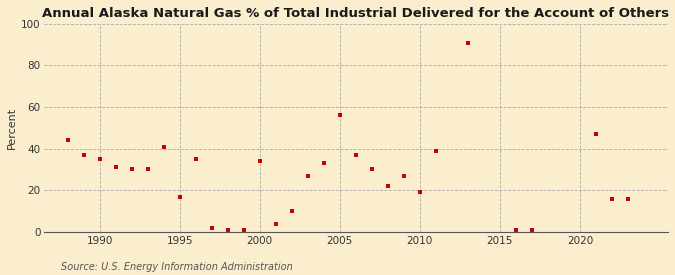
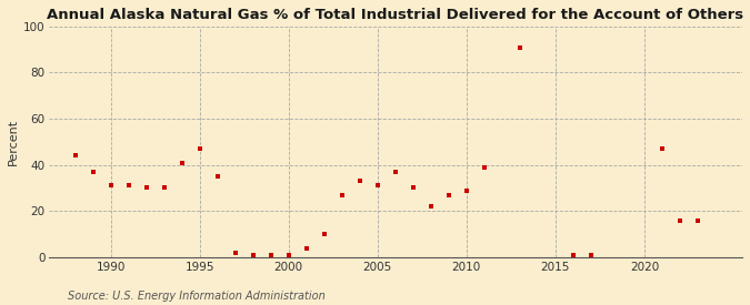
1990: 35 -> 31
1995: 17 -> 47
2000: 34 -> 1
2005: 56 -> 31
2010: 19 -> 29
